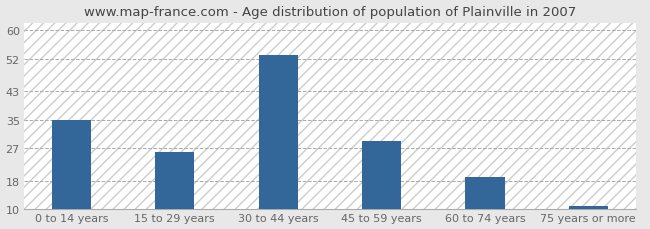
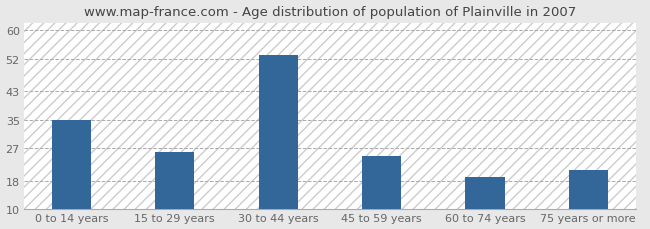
45 to 59 years: 29 -> 25
75 years or more: 11 -> 21
